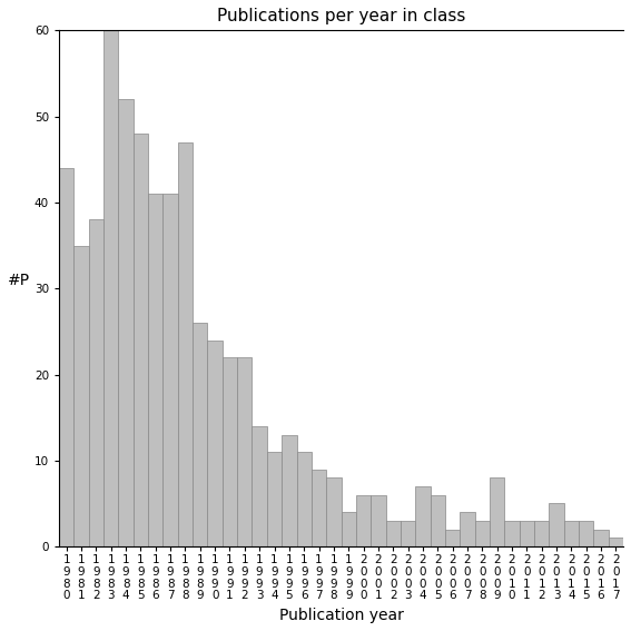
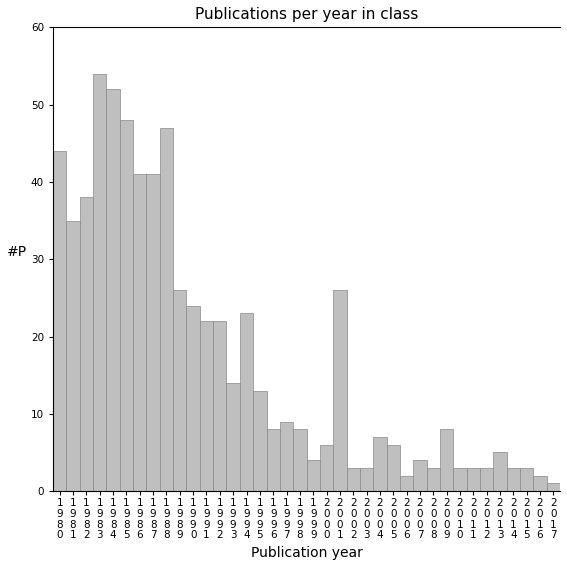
1 9 8 3: 60 -> 54
1 9 9 4: 11 -> 23
1 9 9 6: 11 -> 8
2 0 0 1: 6 -> 26
